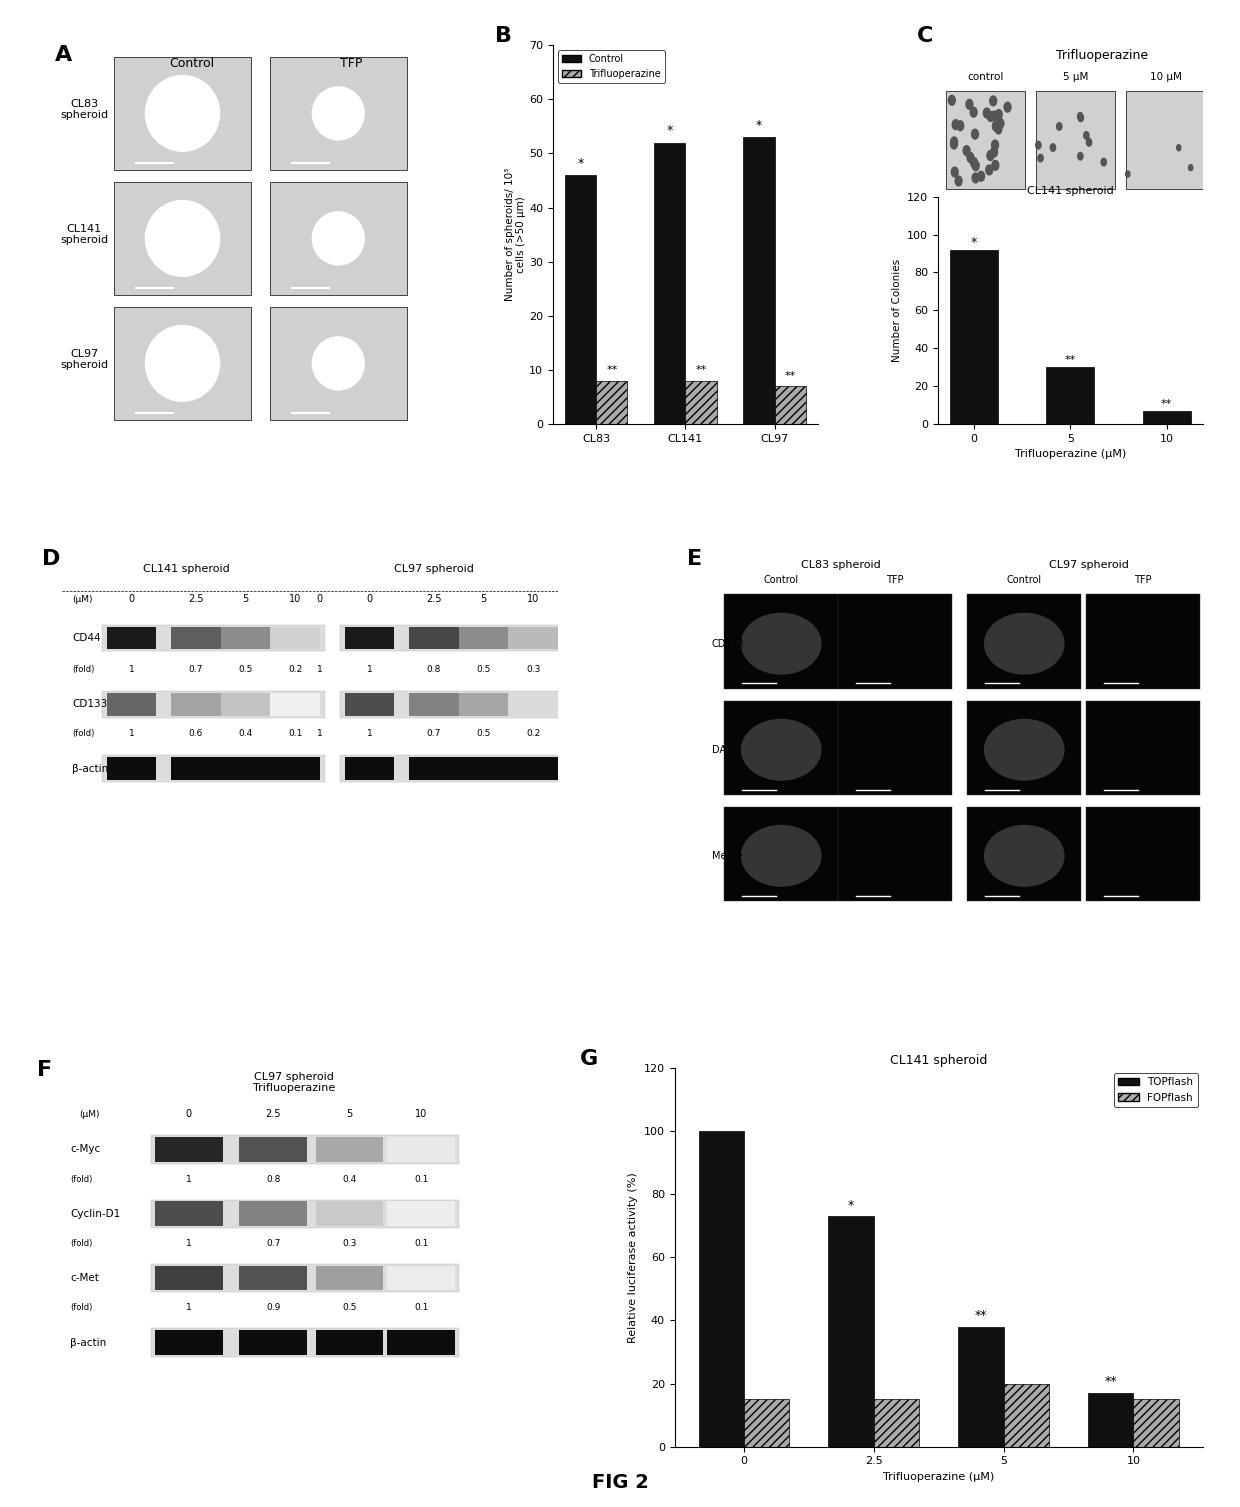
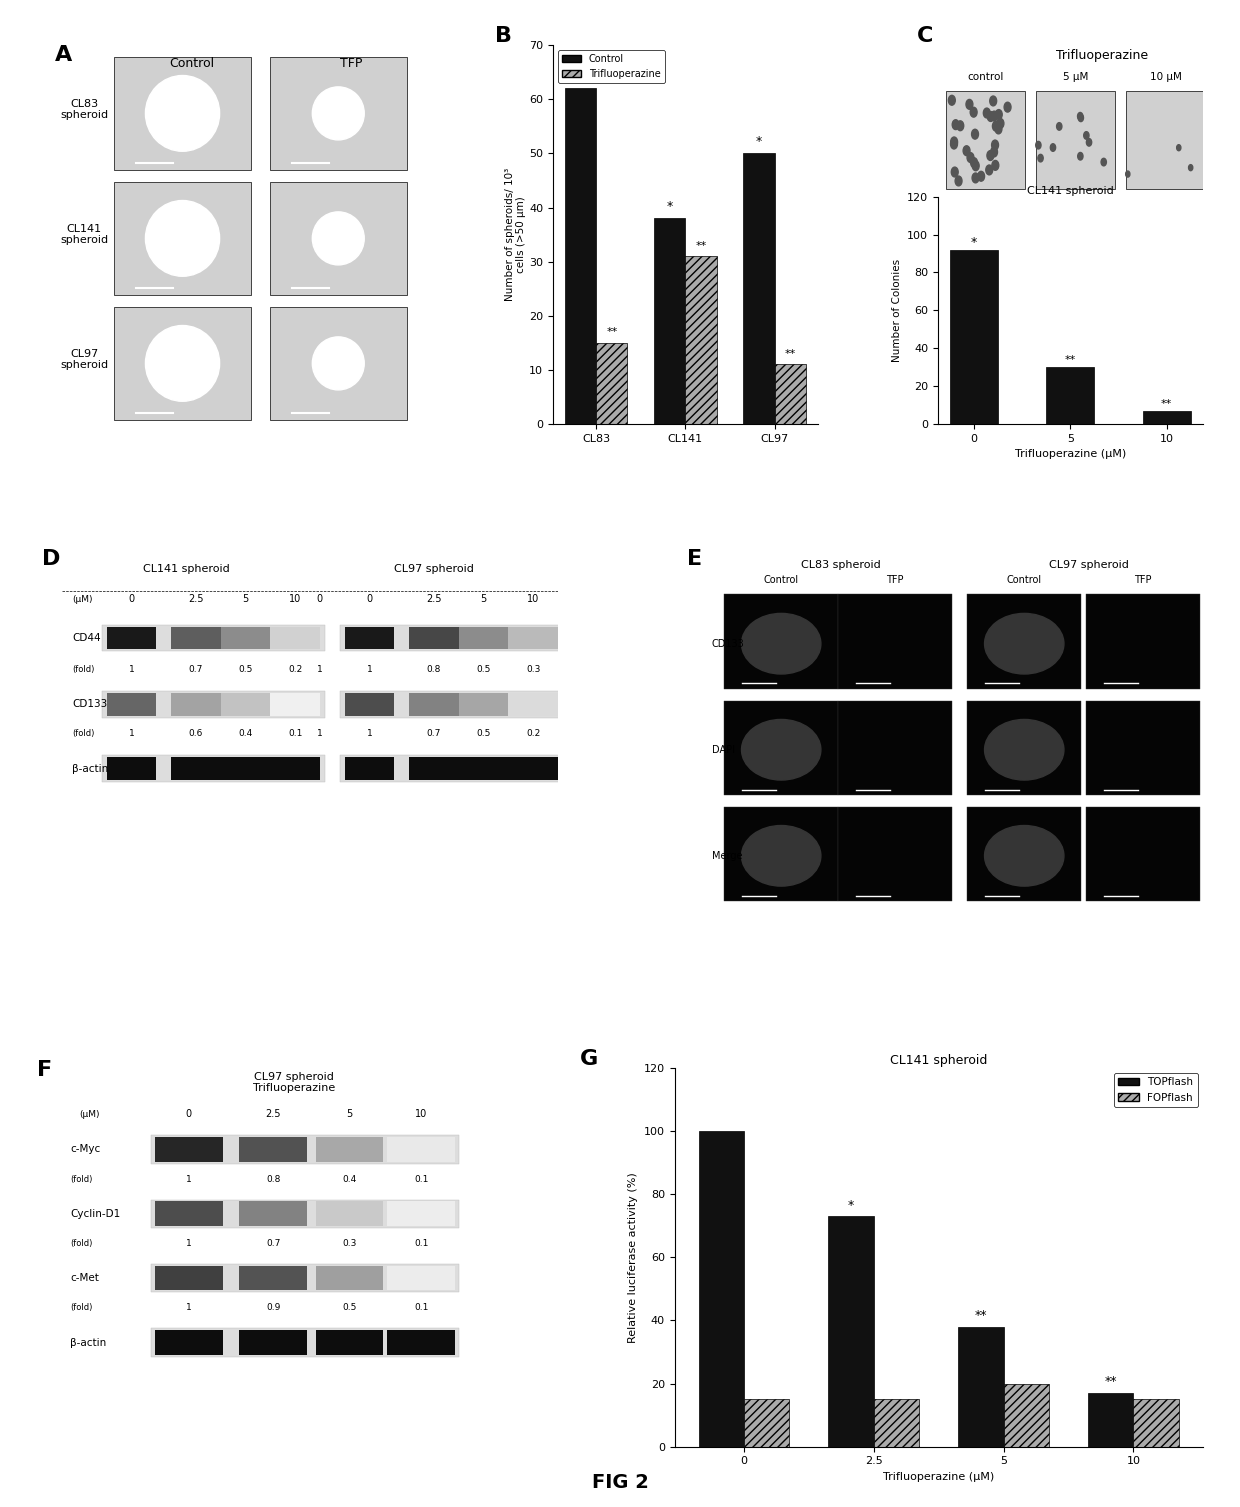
Control/CL83: 46 -> 62
Trifluoperazine/CL83: 8 -> 15
Control/CL141: 52 -> 38
Trifluoperazine/CL141: 8 -> 31
Control/CL97: 53 -> 50
Trifluoperazine/CL97: 7 -> 11
